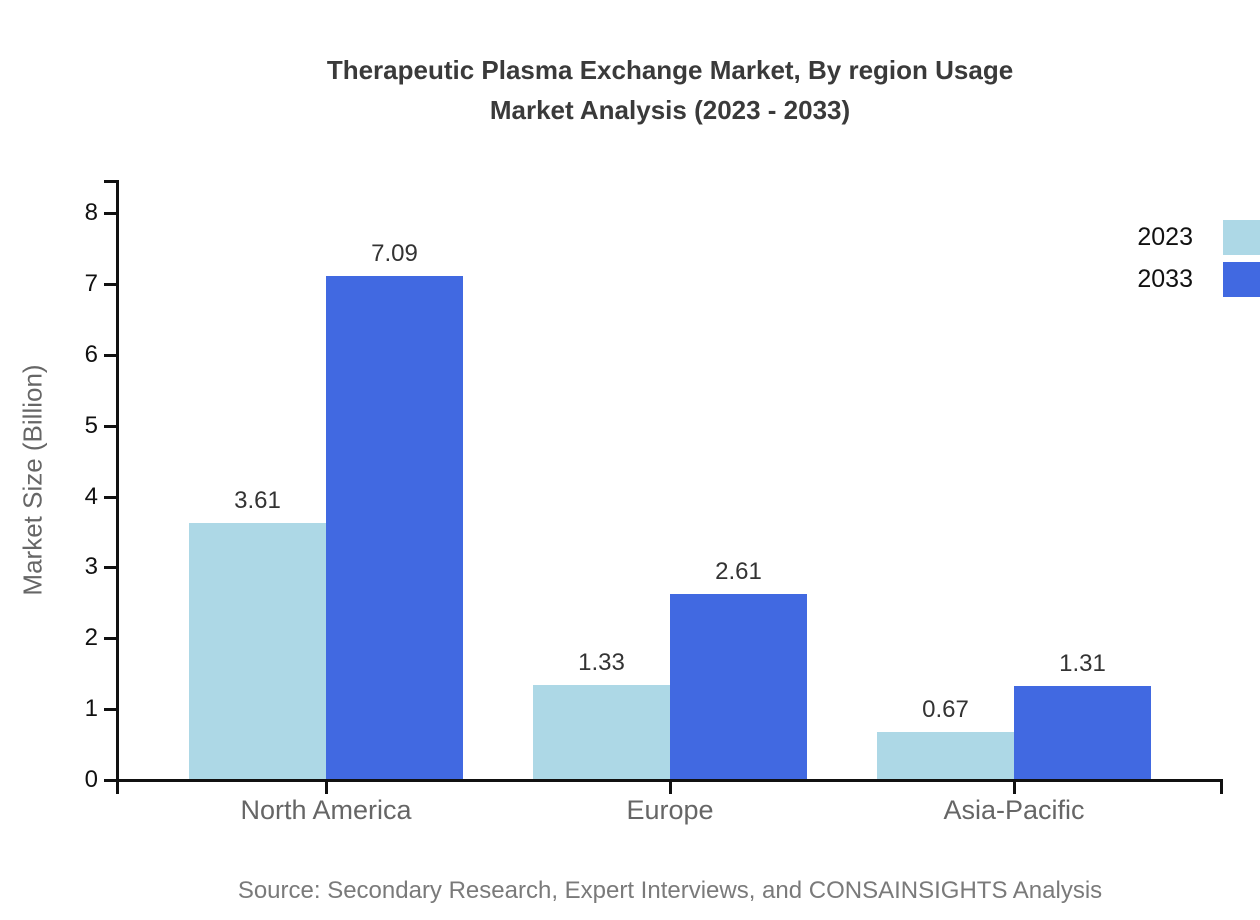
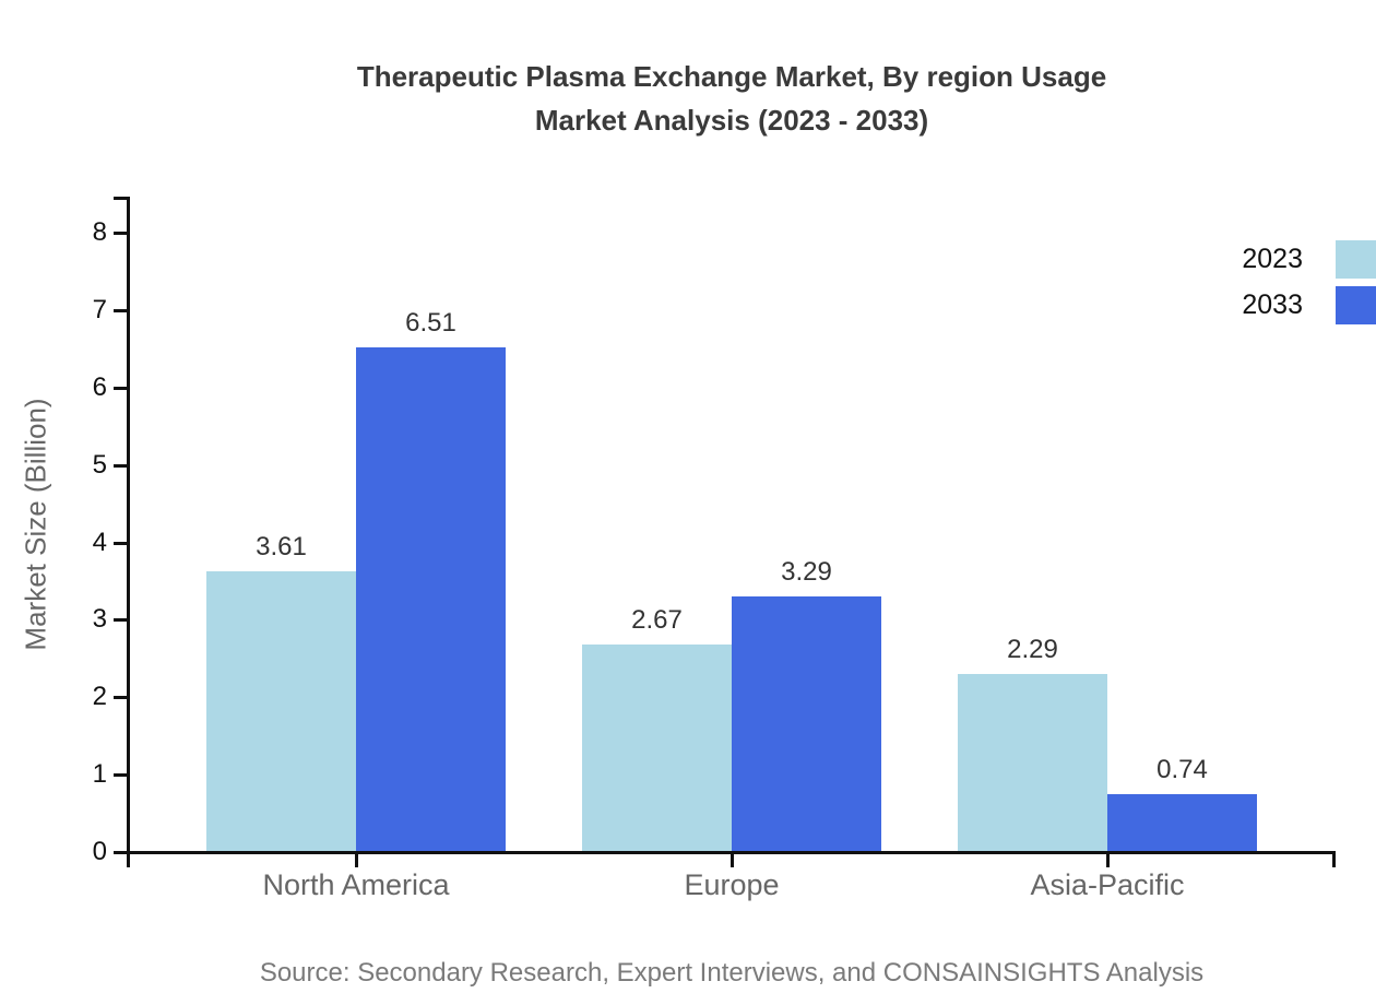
2033/North America: 7.09 -> 6.51
2023/Europe: 1.33 -> 2.67
2033/Europe: 2.61 -> 3.29
2023/Asia-Pacific: 0.67 -> 2.29
2033/Asia-Pacific: 1.31 -> 0.74
